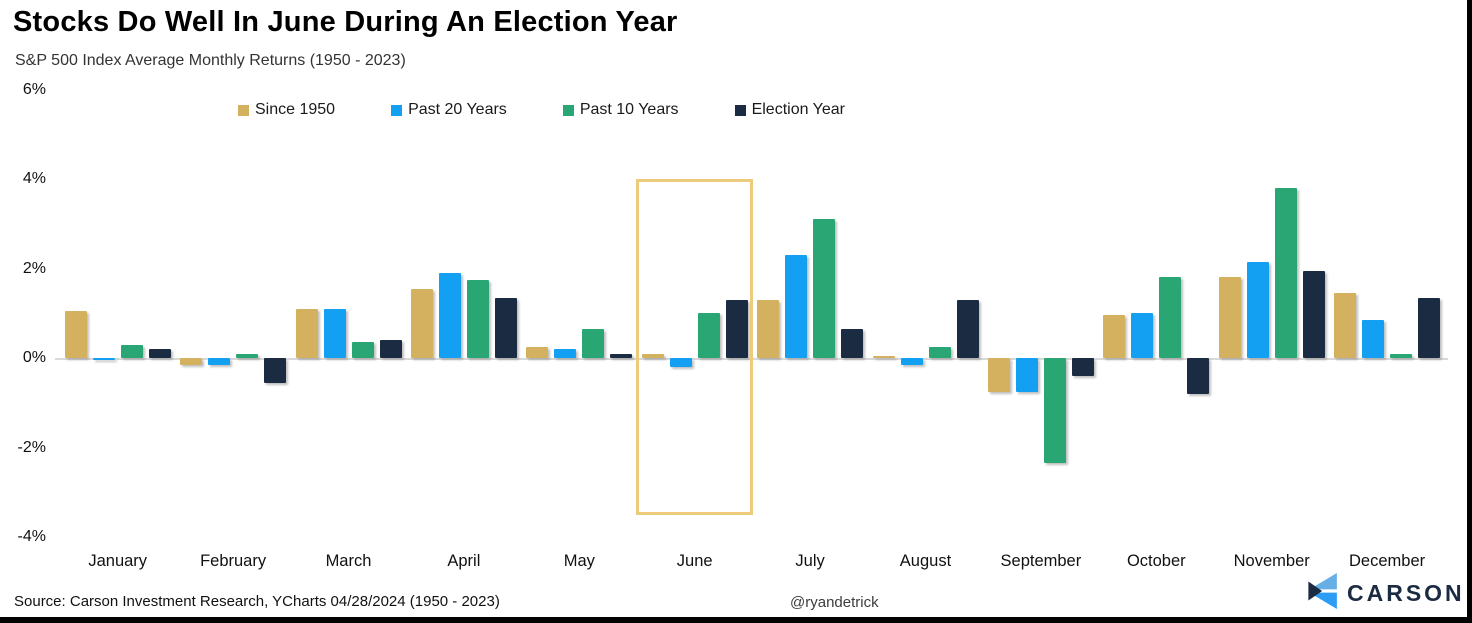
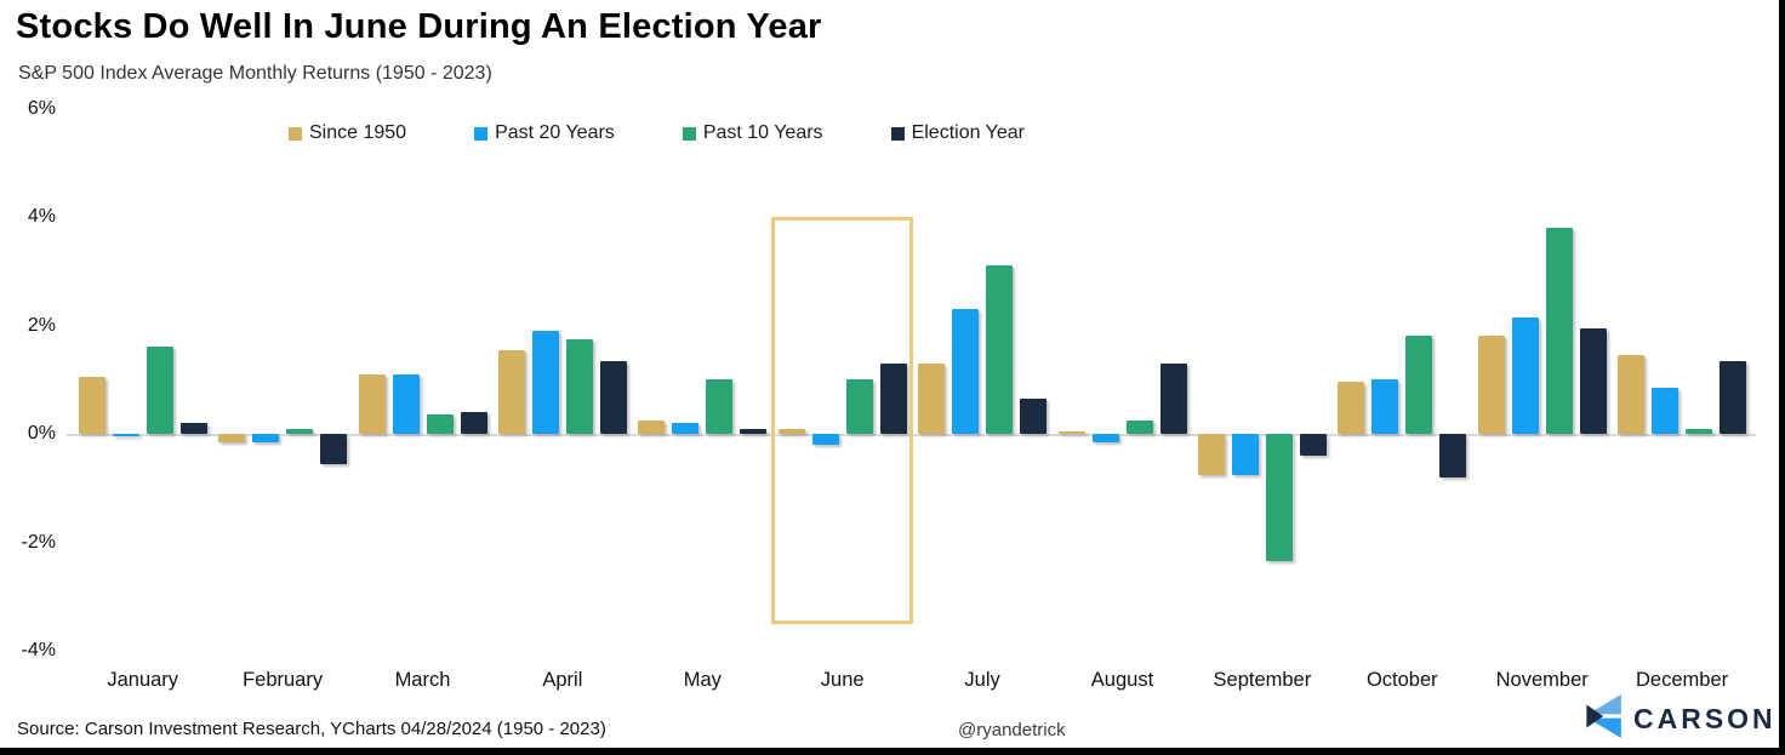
Past 10 Years/January: 0.3% -> 1.6%
Past 10 Years/May: 0.7% -> 1.0%
